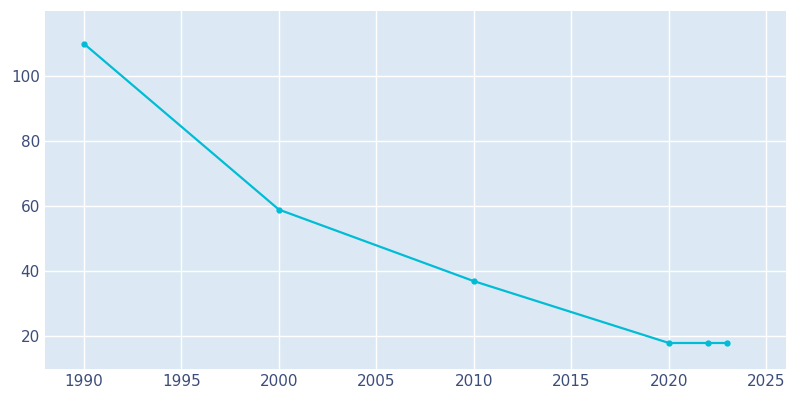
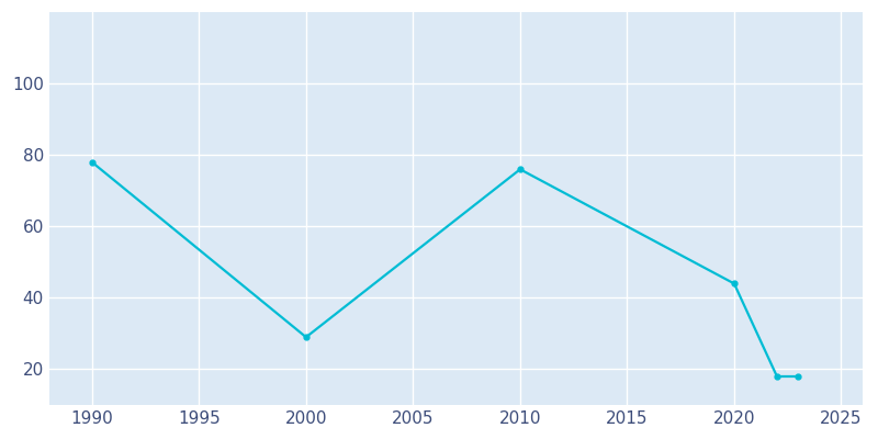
1990: 110 -> 78
2000: 59 -> 29
2010: 37 -> 76
2020: 18 -> 44
